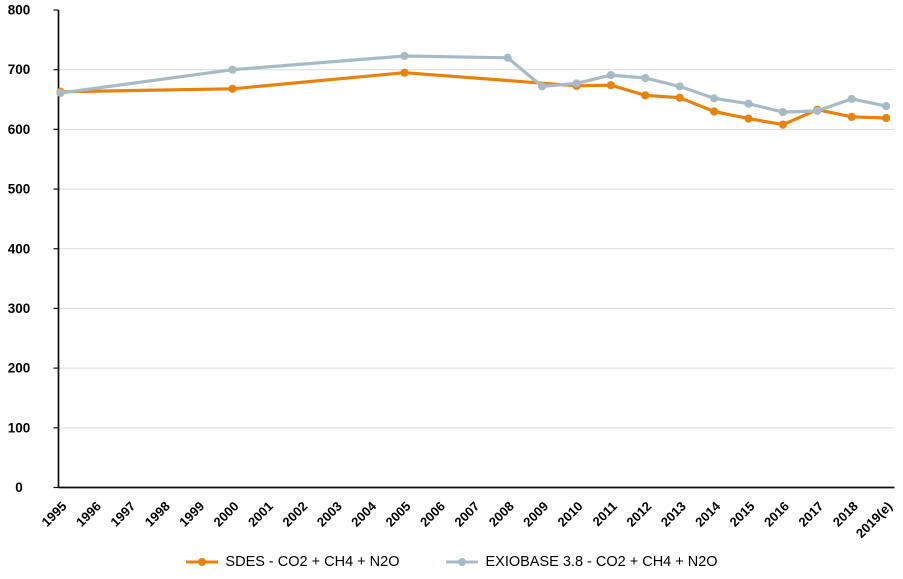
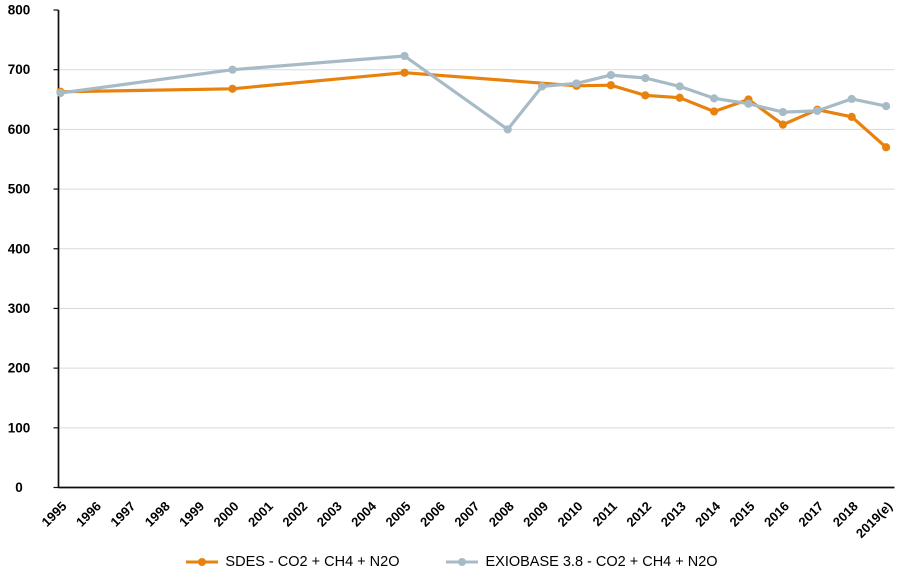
EXIOBASE 3.8 - CO2 + CH4 + N2O/2008: 720 -> 600
SDES - CO2 + CH4 + N2O/2015: 620 -> 650
SDES - CO2 + CH4 + N2O/2019(e): 620 -> 570
